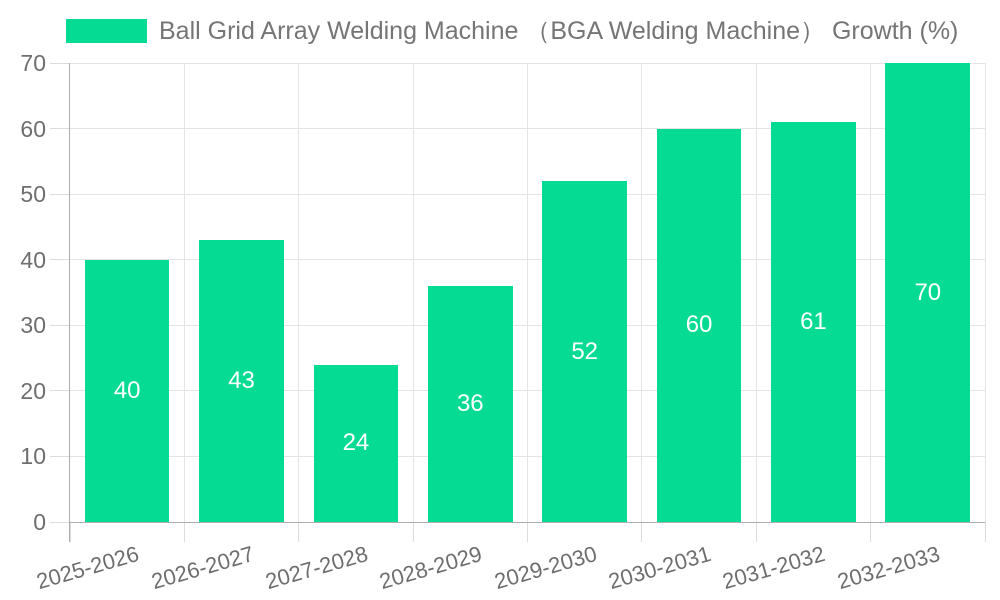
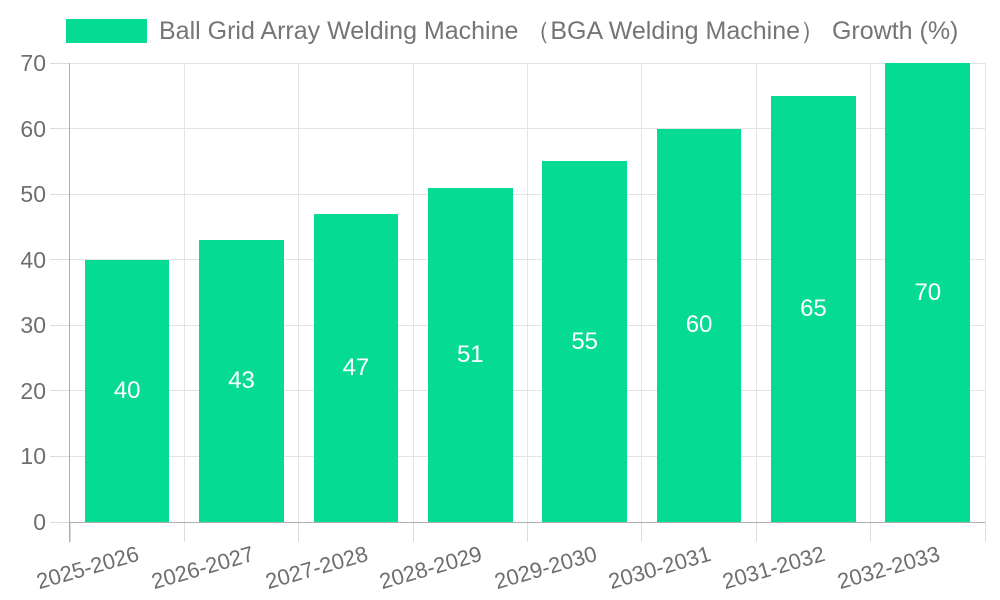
2027-2028: 24 -> 47
2028-2029: 36 -> 51
2029-2030: 52 -> 55
2031-2032: 61 -> 65
